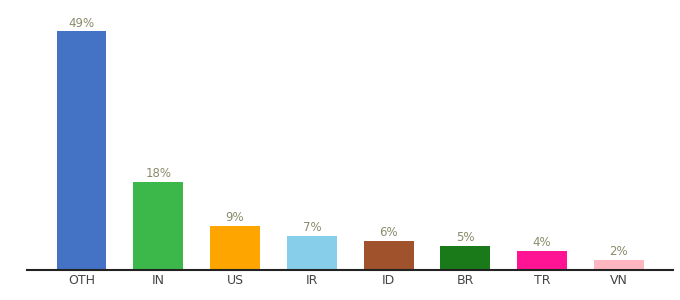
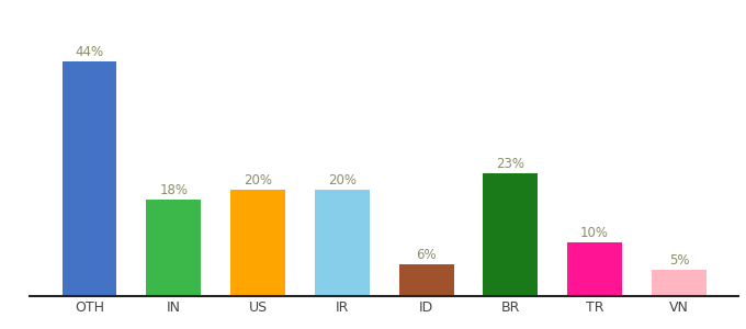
OTH: 49% -> 44%
US: 9% -> 20%
IR: 7% -> 20%
BR: 5% -> 23%
TR: 4% -> 10%
VN: 2% -> 5%
